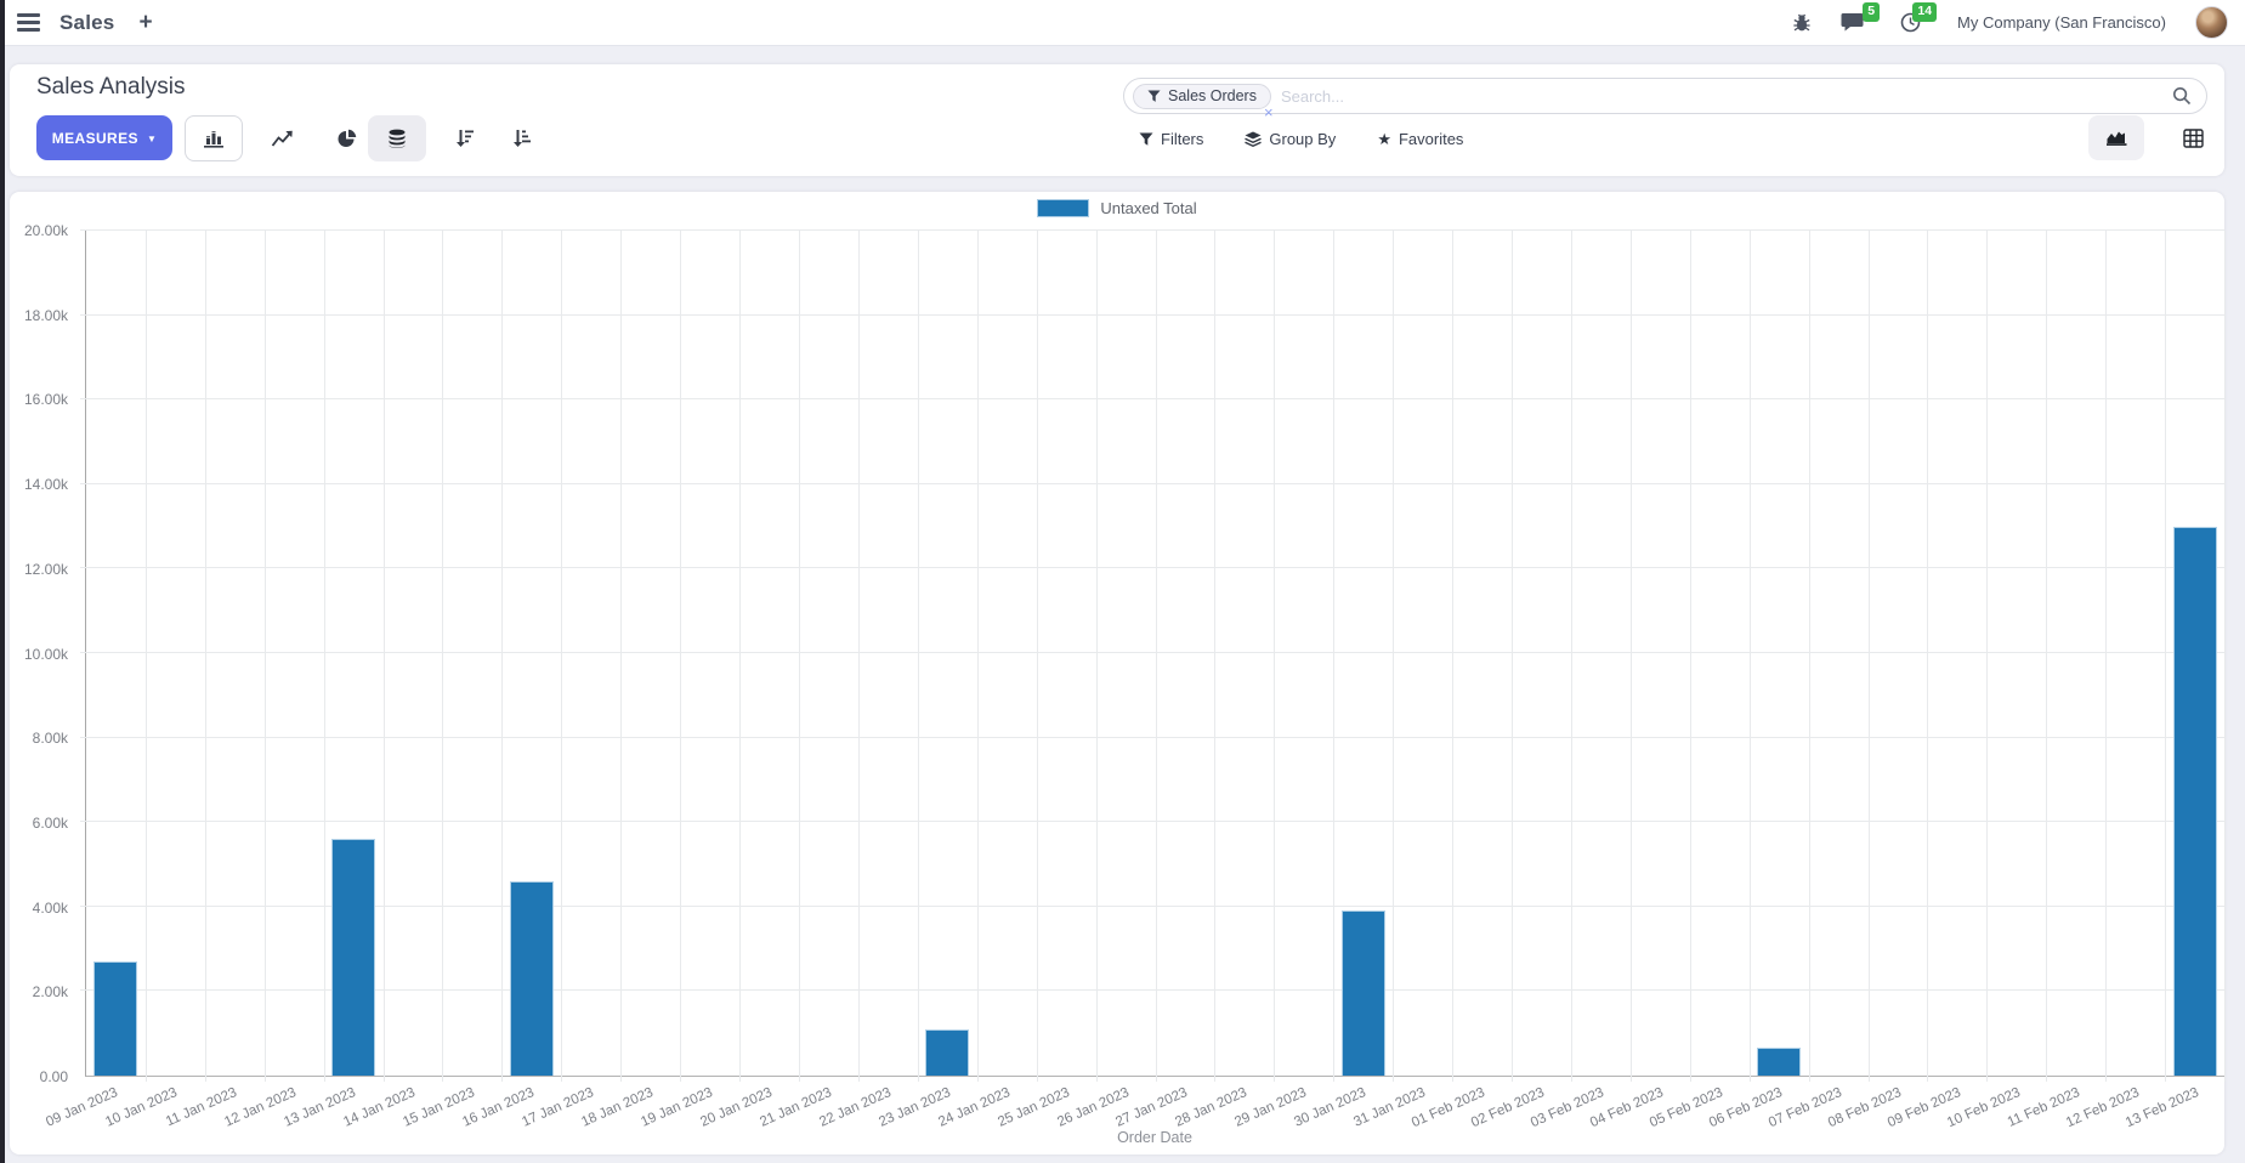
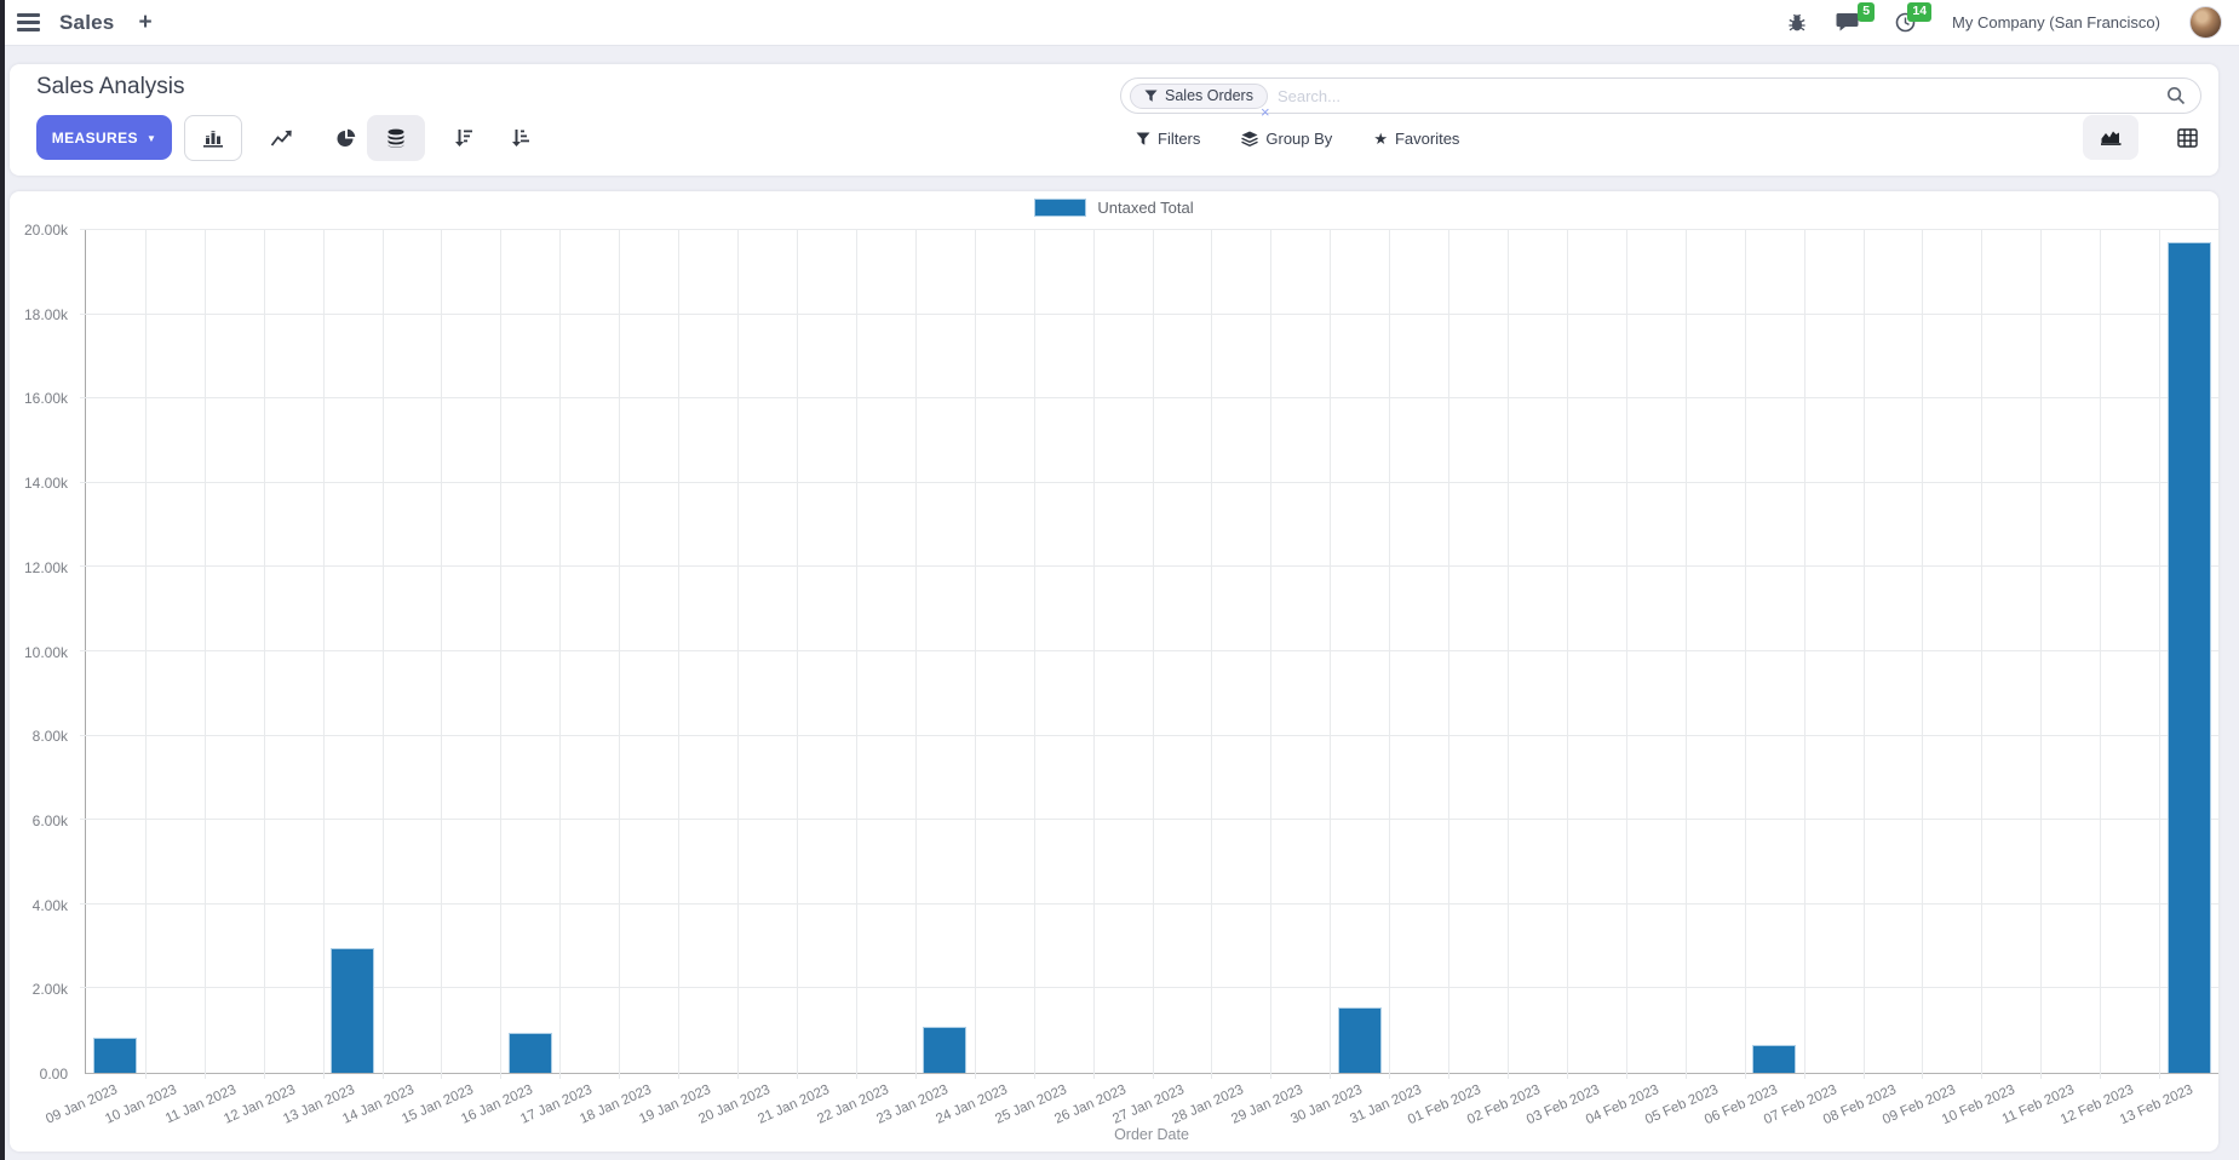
09 Jan 2023: 2.7k -> 0.8k
13 Jan 2023: 5.6k -> 3.0k
16 Jan 2023: 4.6k -> 1.0k
30 Jan 2023: 3.9k -> 1.6k
13 Feb 2023: 13.0k -> 19.7k
